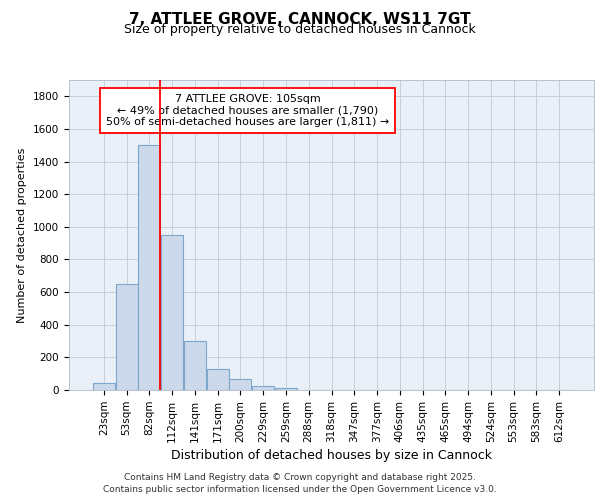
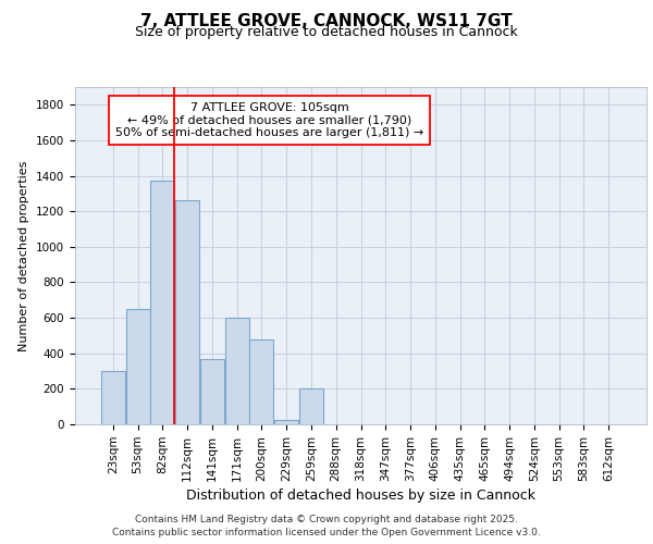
23sqm: 40 -> 300
82sqm: 1500 -> 1370
112sqm: 950 -> 1260
141sqm: 300 -> 370
171sqm: 130 -> 600
200sqm: 60 -> 480
259sqm: 10 -> 200
